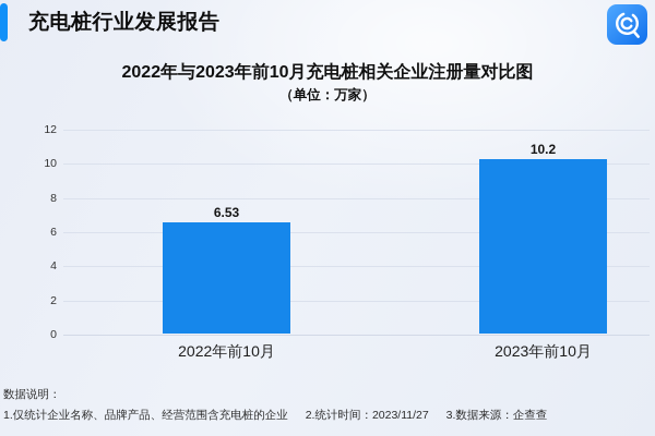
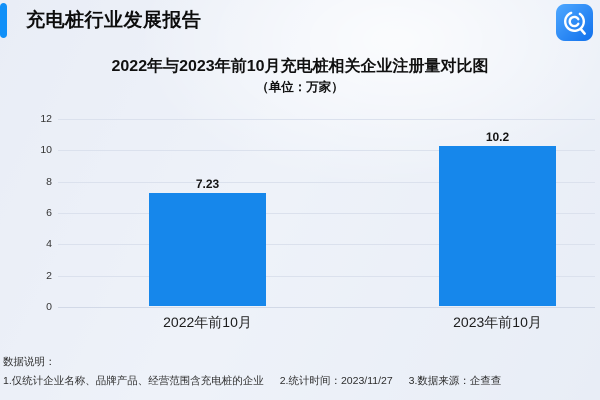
2022年前10月: 6.53 -> 7.23
